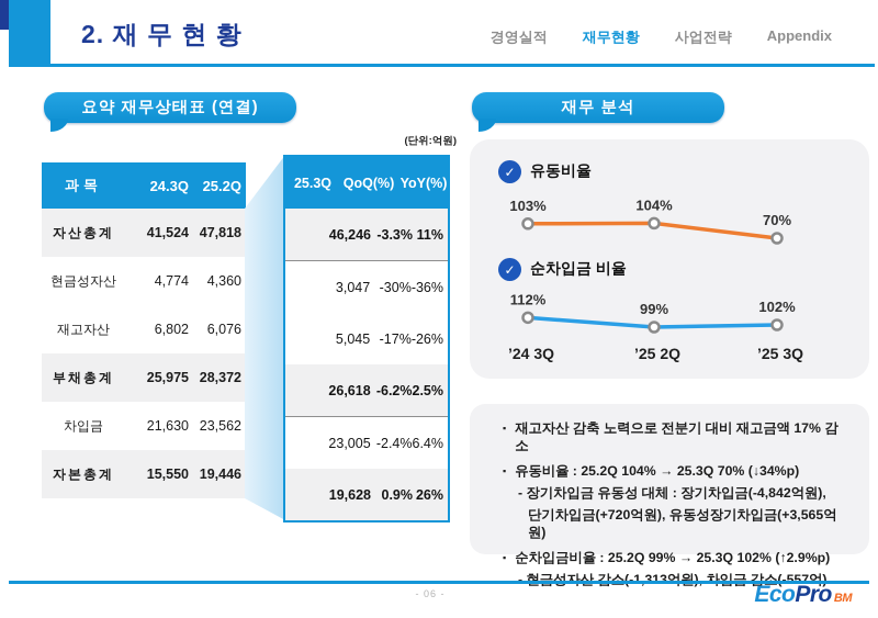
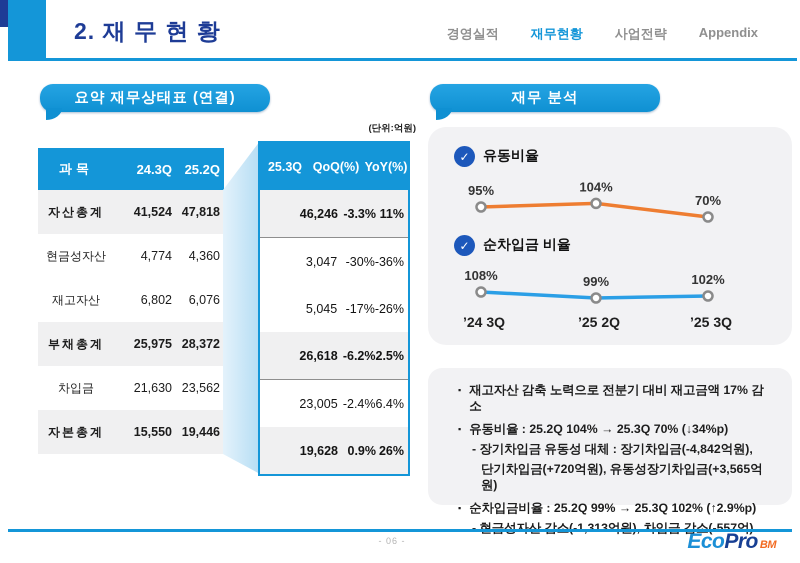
유동비율/’24 3Q: 103% -> 95%
순차입금 비율/’24 3Q: 112% -> 108%
